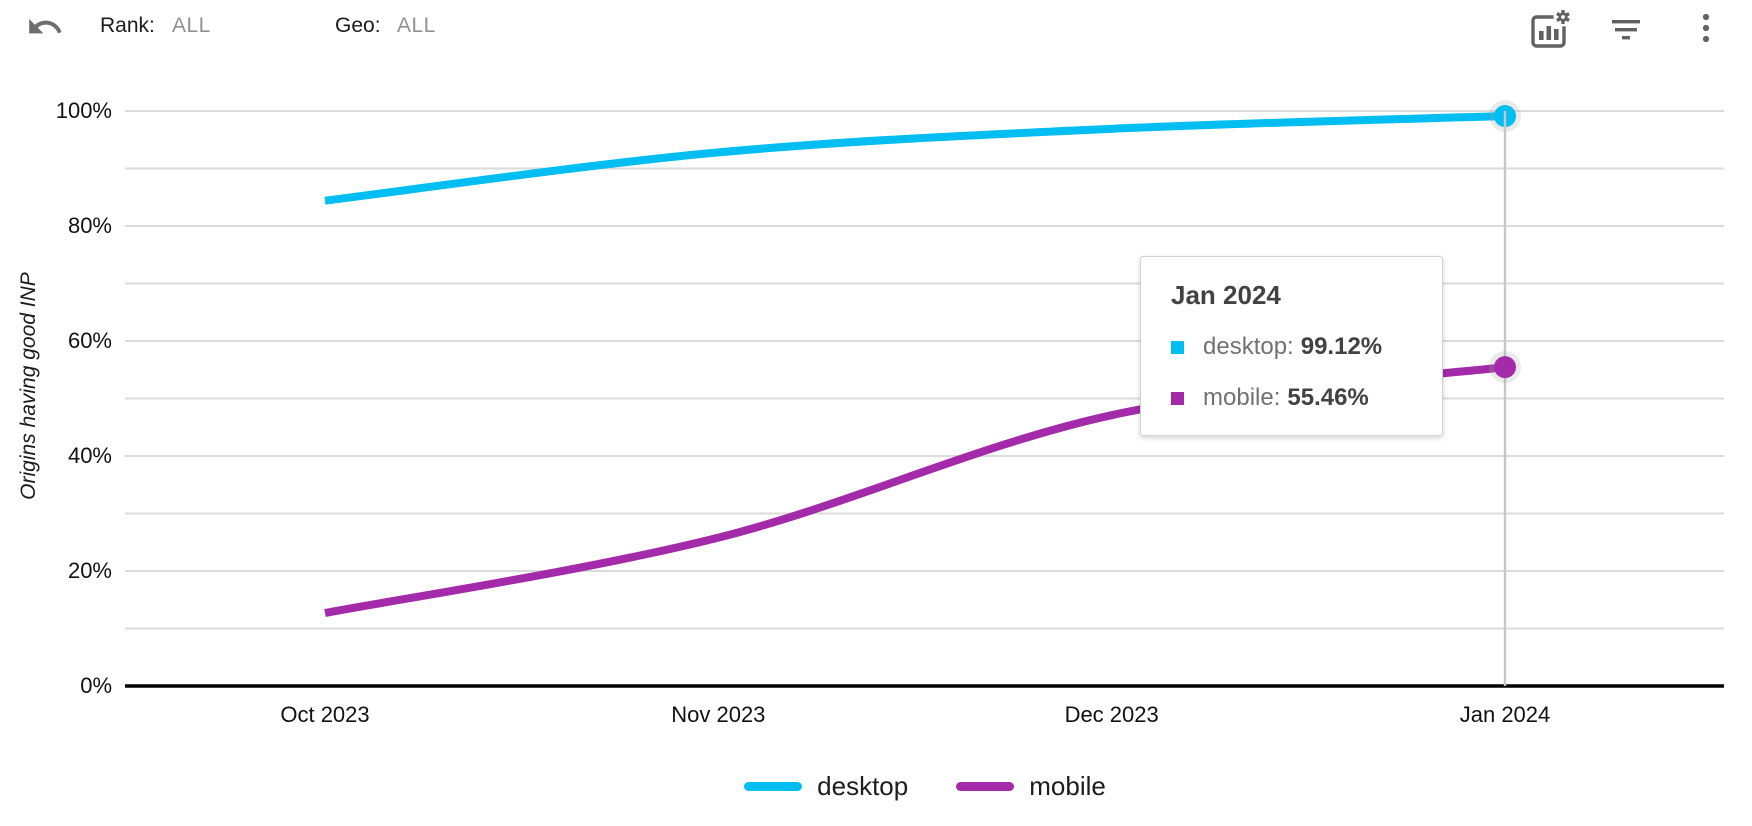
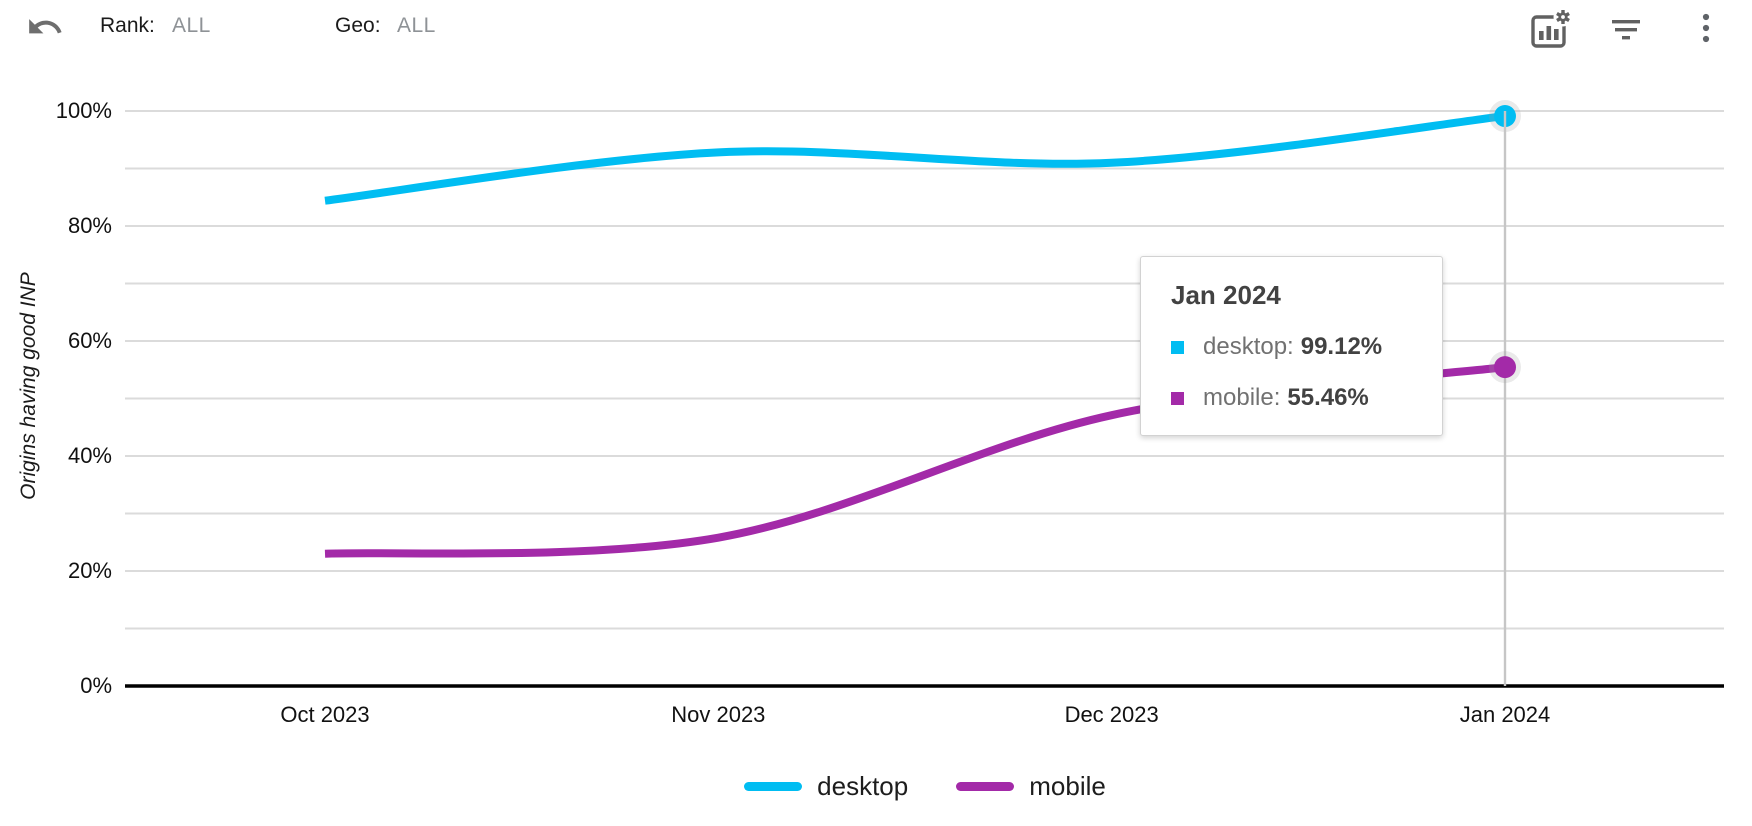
mobile/Oct 2023: 13% -> 23%
desktop/Dec 2023: 97% -> 91%
